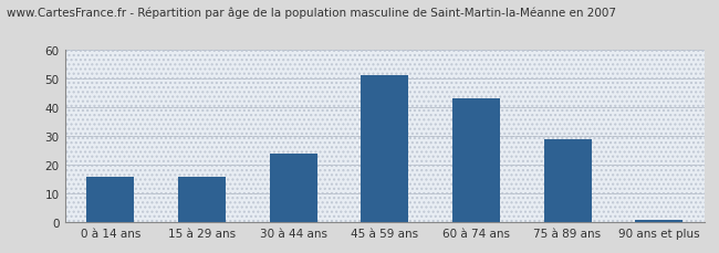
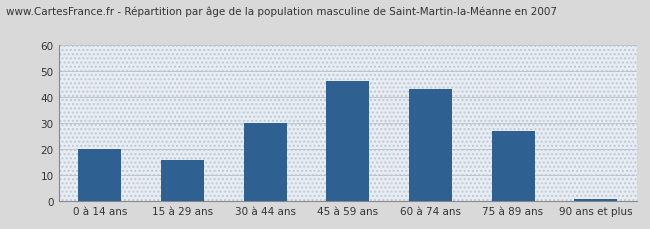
0 à 14 ans: 16 -> 20
30 à 44 ans: 24 -> 30
45 à 59 ans: 51 -> 46
75 à 89 ans: 29 -> 27
